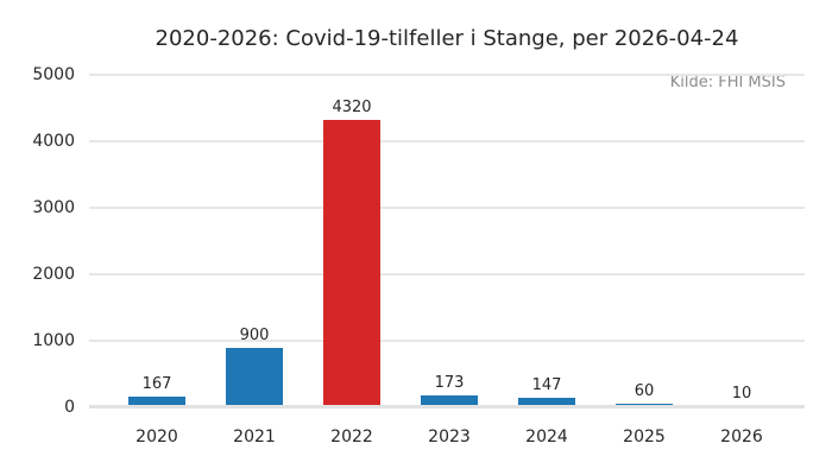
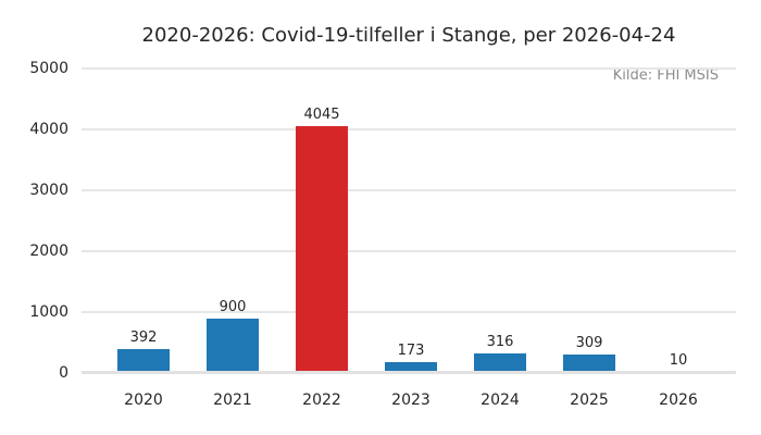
2020: 167 -> 392
2022: 4320 -> 4045
2024: 147 -> 316
2025: 60 -> 309
